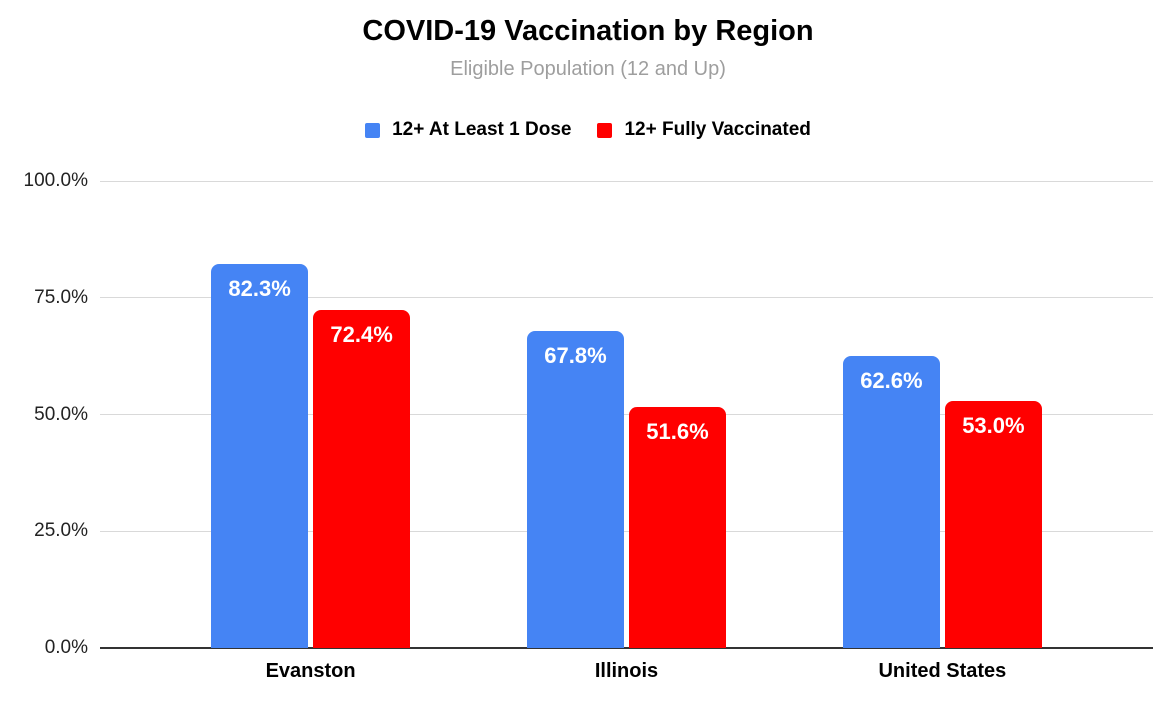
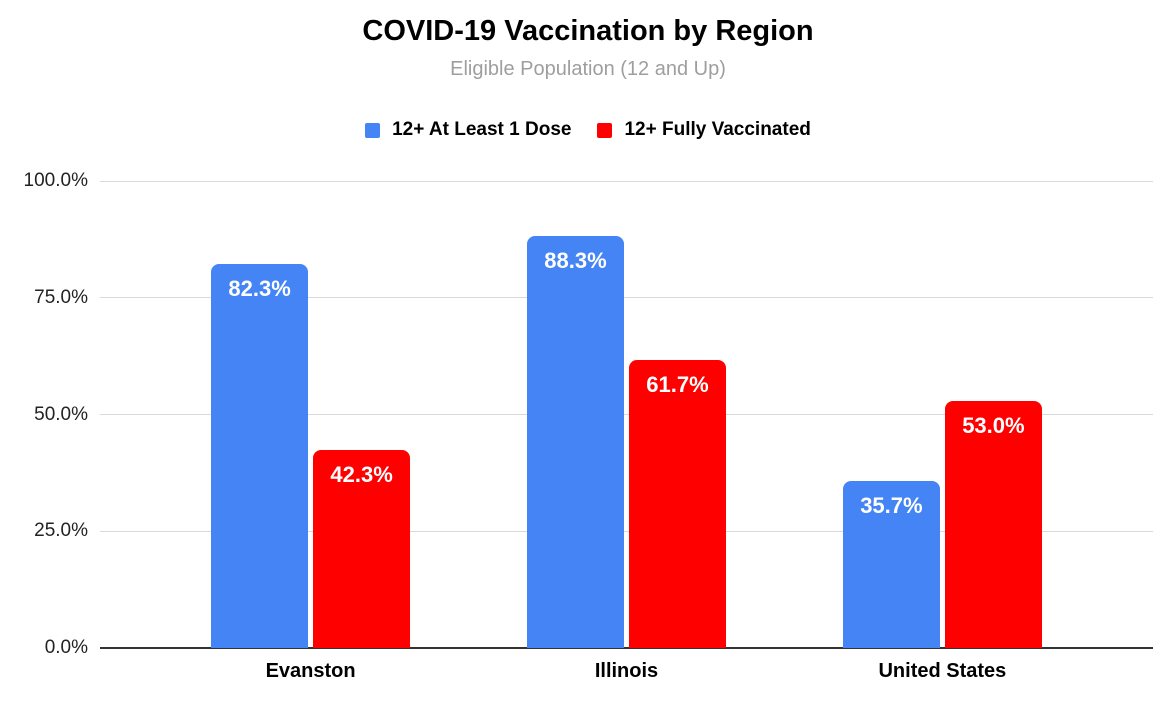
12+ Fully Vaccinated/Evanston: 72.4% -> 42.3%
12+ At Least 1 Dose/Illinois: 67.8% -> 88.3%
12+ Fully Vaccinated/Illinois: 51.6% -> 61.7%
12+ At Least 1 Dose/United States: 62.6% -> 35.7%
